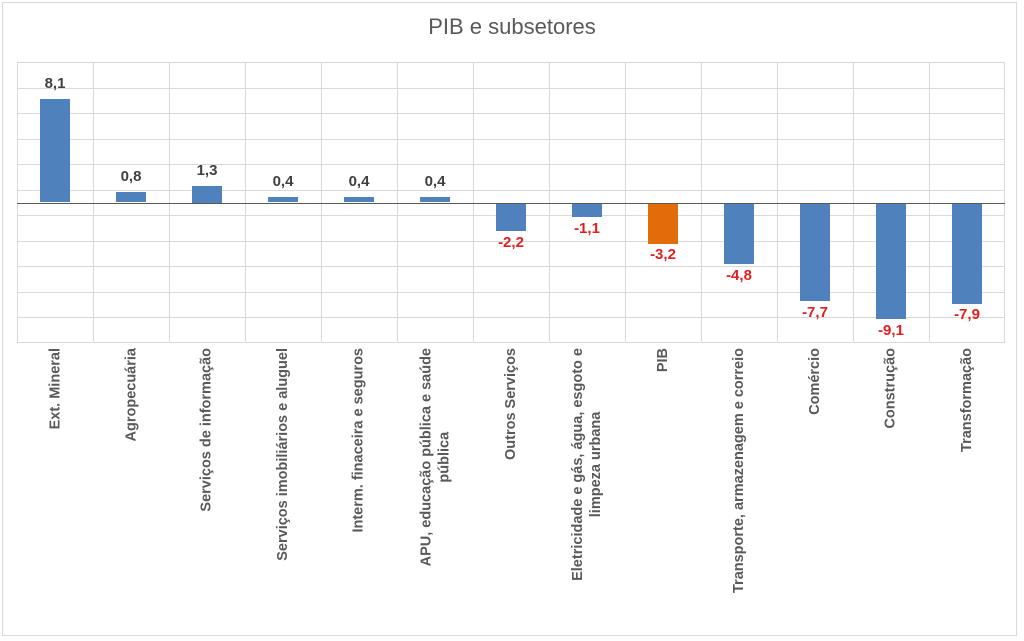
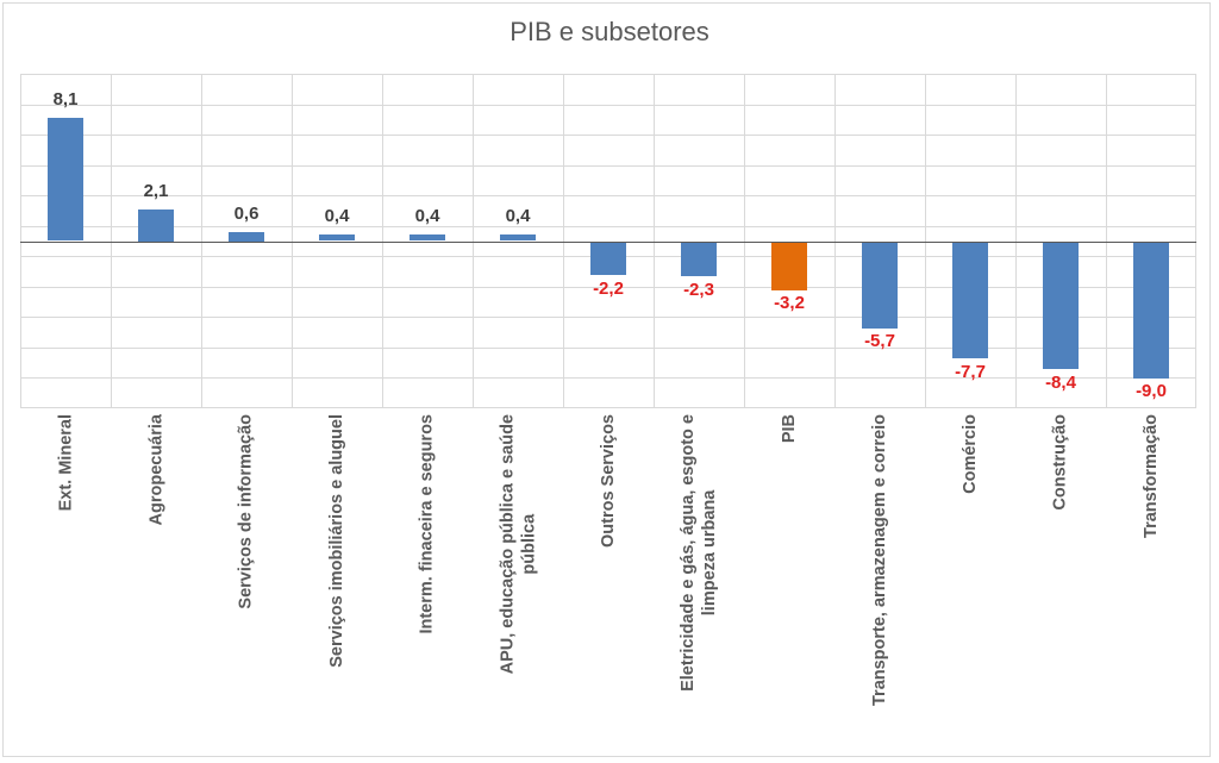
Agropecuária: 0,8 -> 2,1
Serviços de informação: 1,3 -> 0,6
Eletricidade e gás, água, esgoto e limpeza urbana: -1,1 -> -2,3
Transporte, armazenagem e correio: -4,8 -> -5,7
Construção: -9,1 -> -8,4
Transformação: -7,9 -> -9,0
